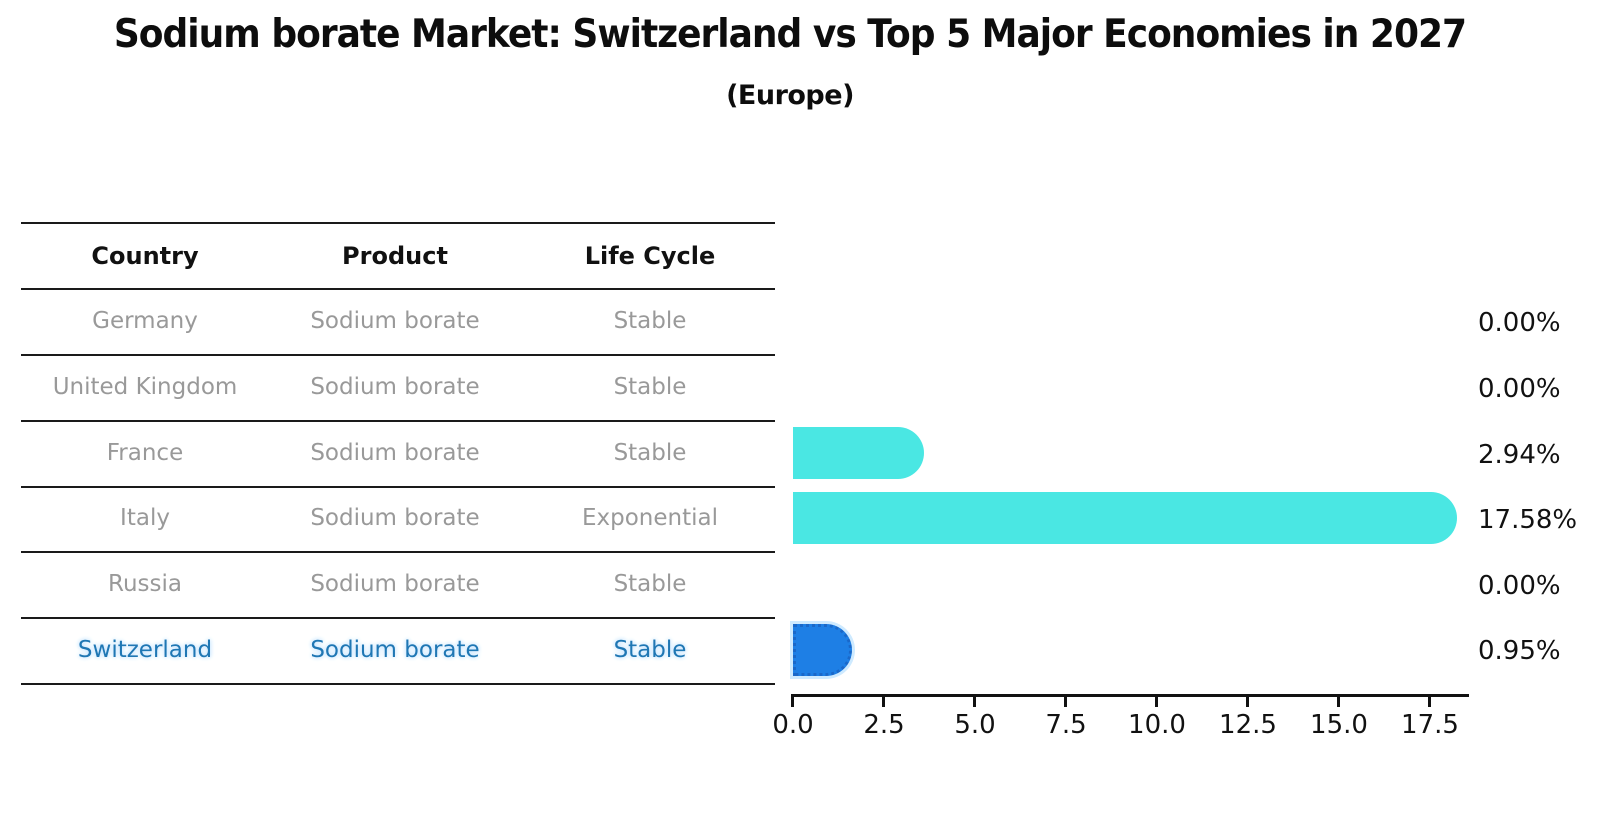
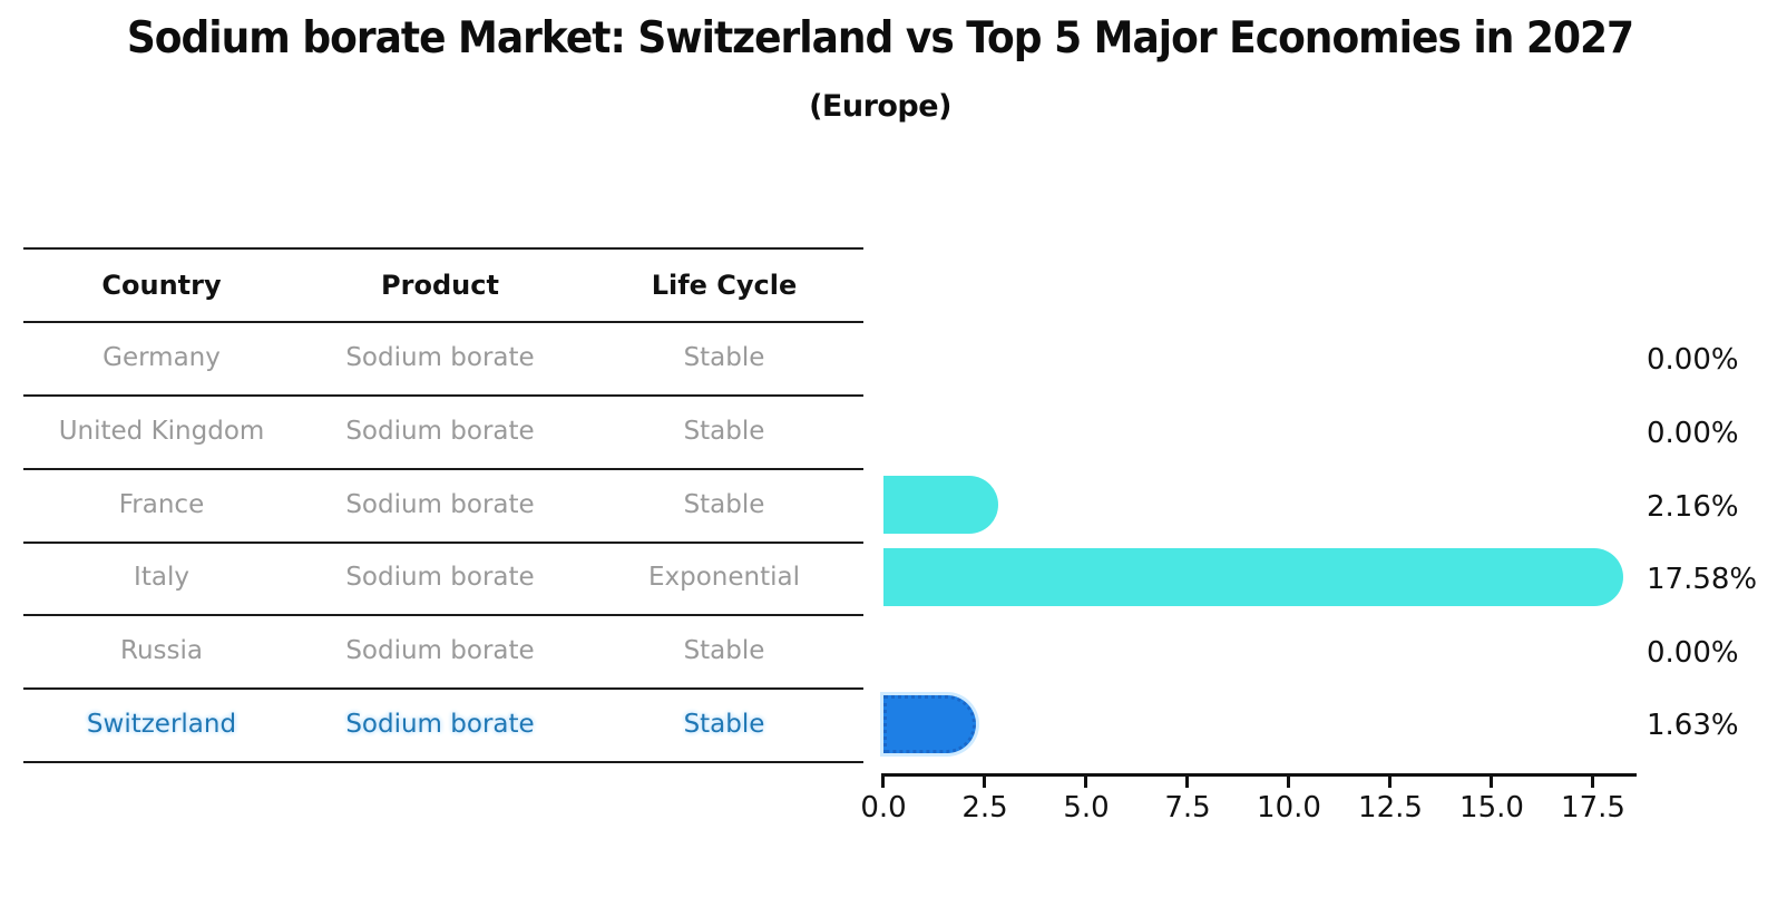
France: 2.94% -> 2.16%
Switzerland: 0.95% -> 1.63%
